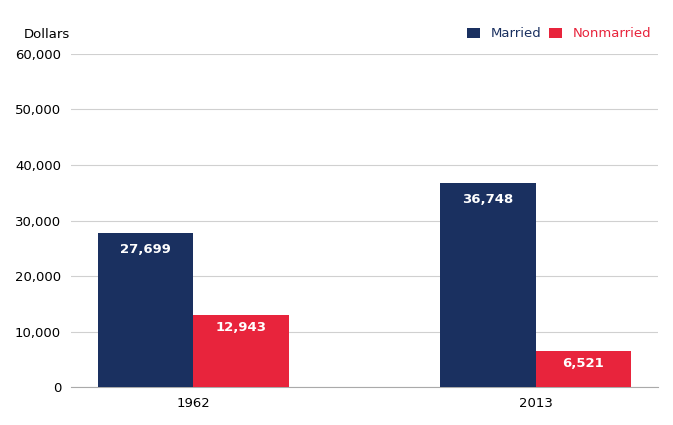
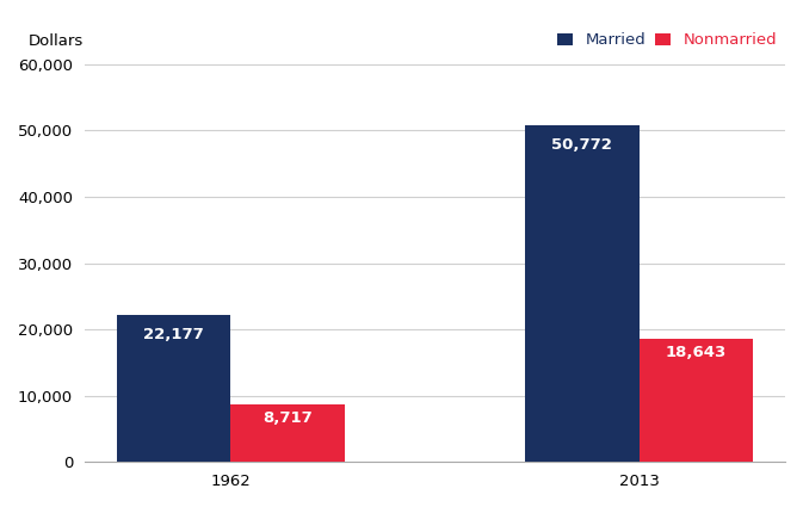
Married/1962: 27,699 -> 22,177
Nonmarried/1962: 12,943 -> 8,717
Married/2013: 36,748 -> 50,772
Nonmarried/2013: 6,521 -> 18,643
